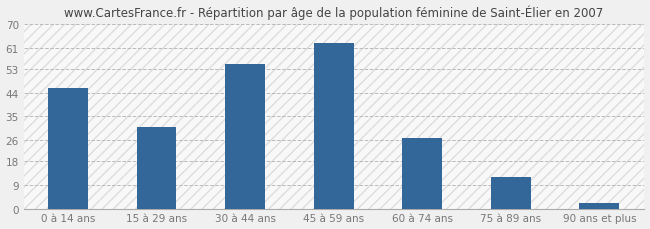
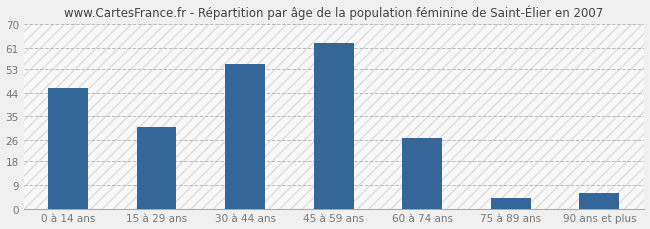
75 à 89 ans: 12 -> 4
90 ans et plus: 2 -> 6
